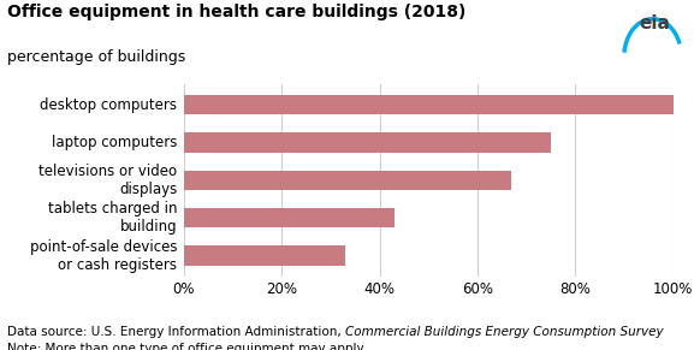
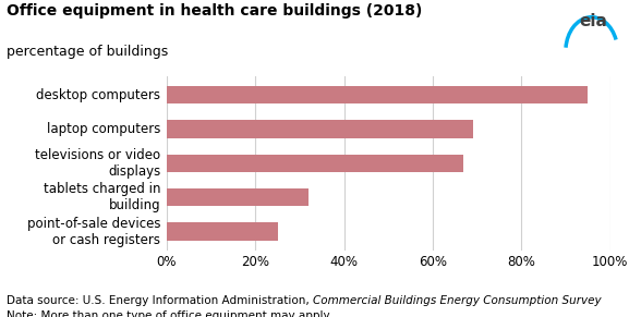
desktop computers: 100% -> 95%
laptop computers: 75% -> 69%
tablets charged in building: 43% -> 32%
point-of-sale devices or cash registers: 33% -> 25%
